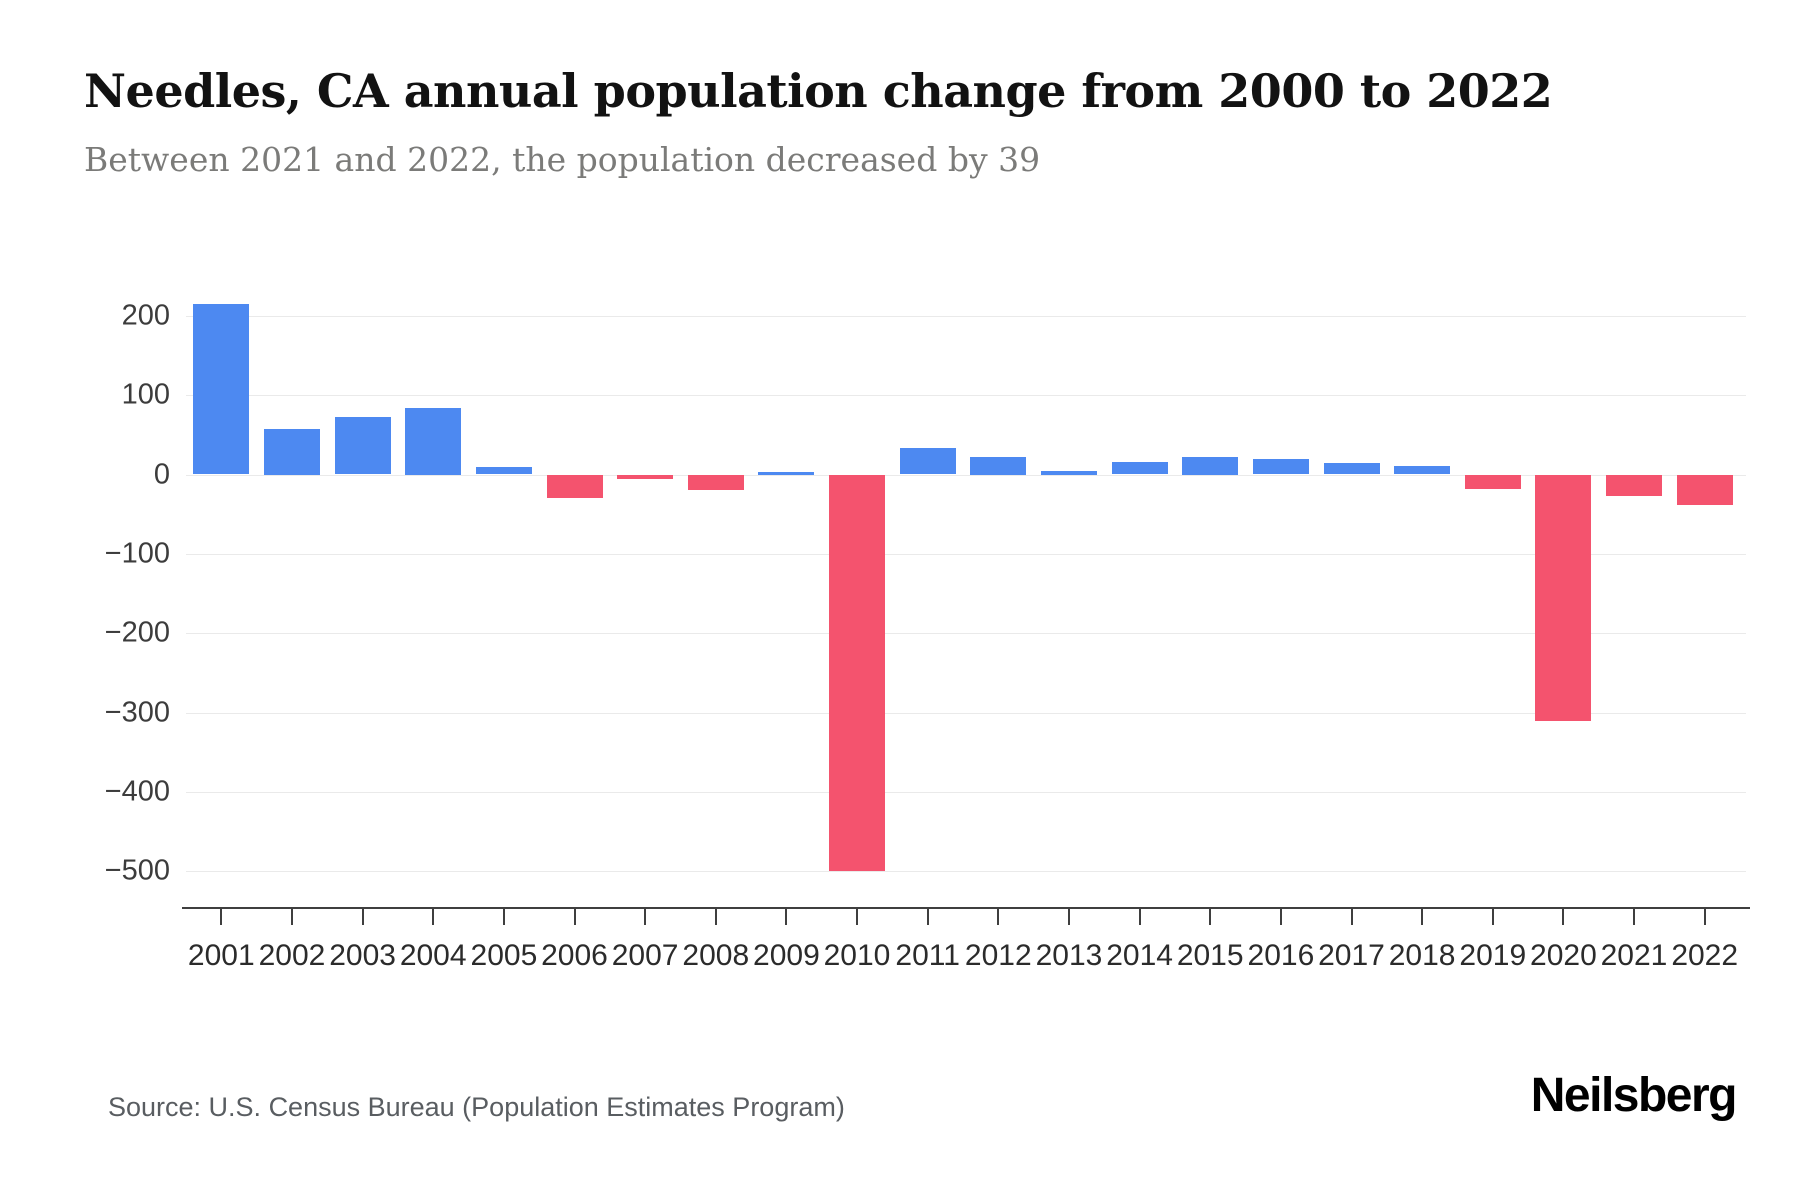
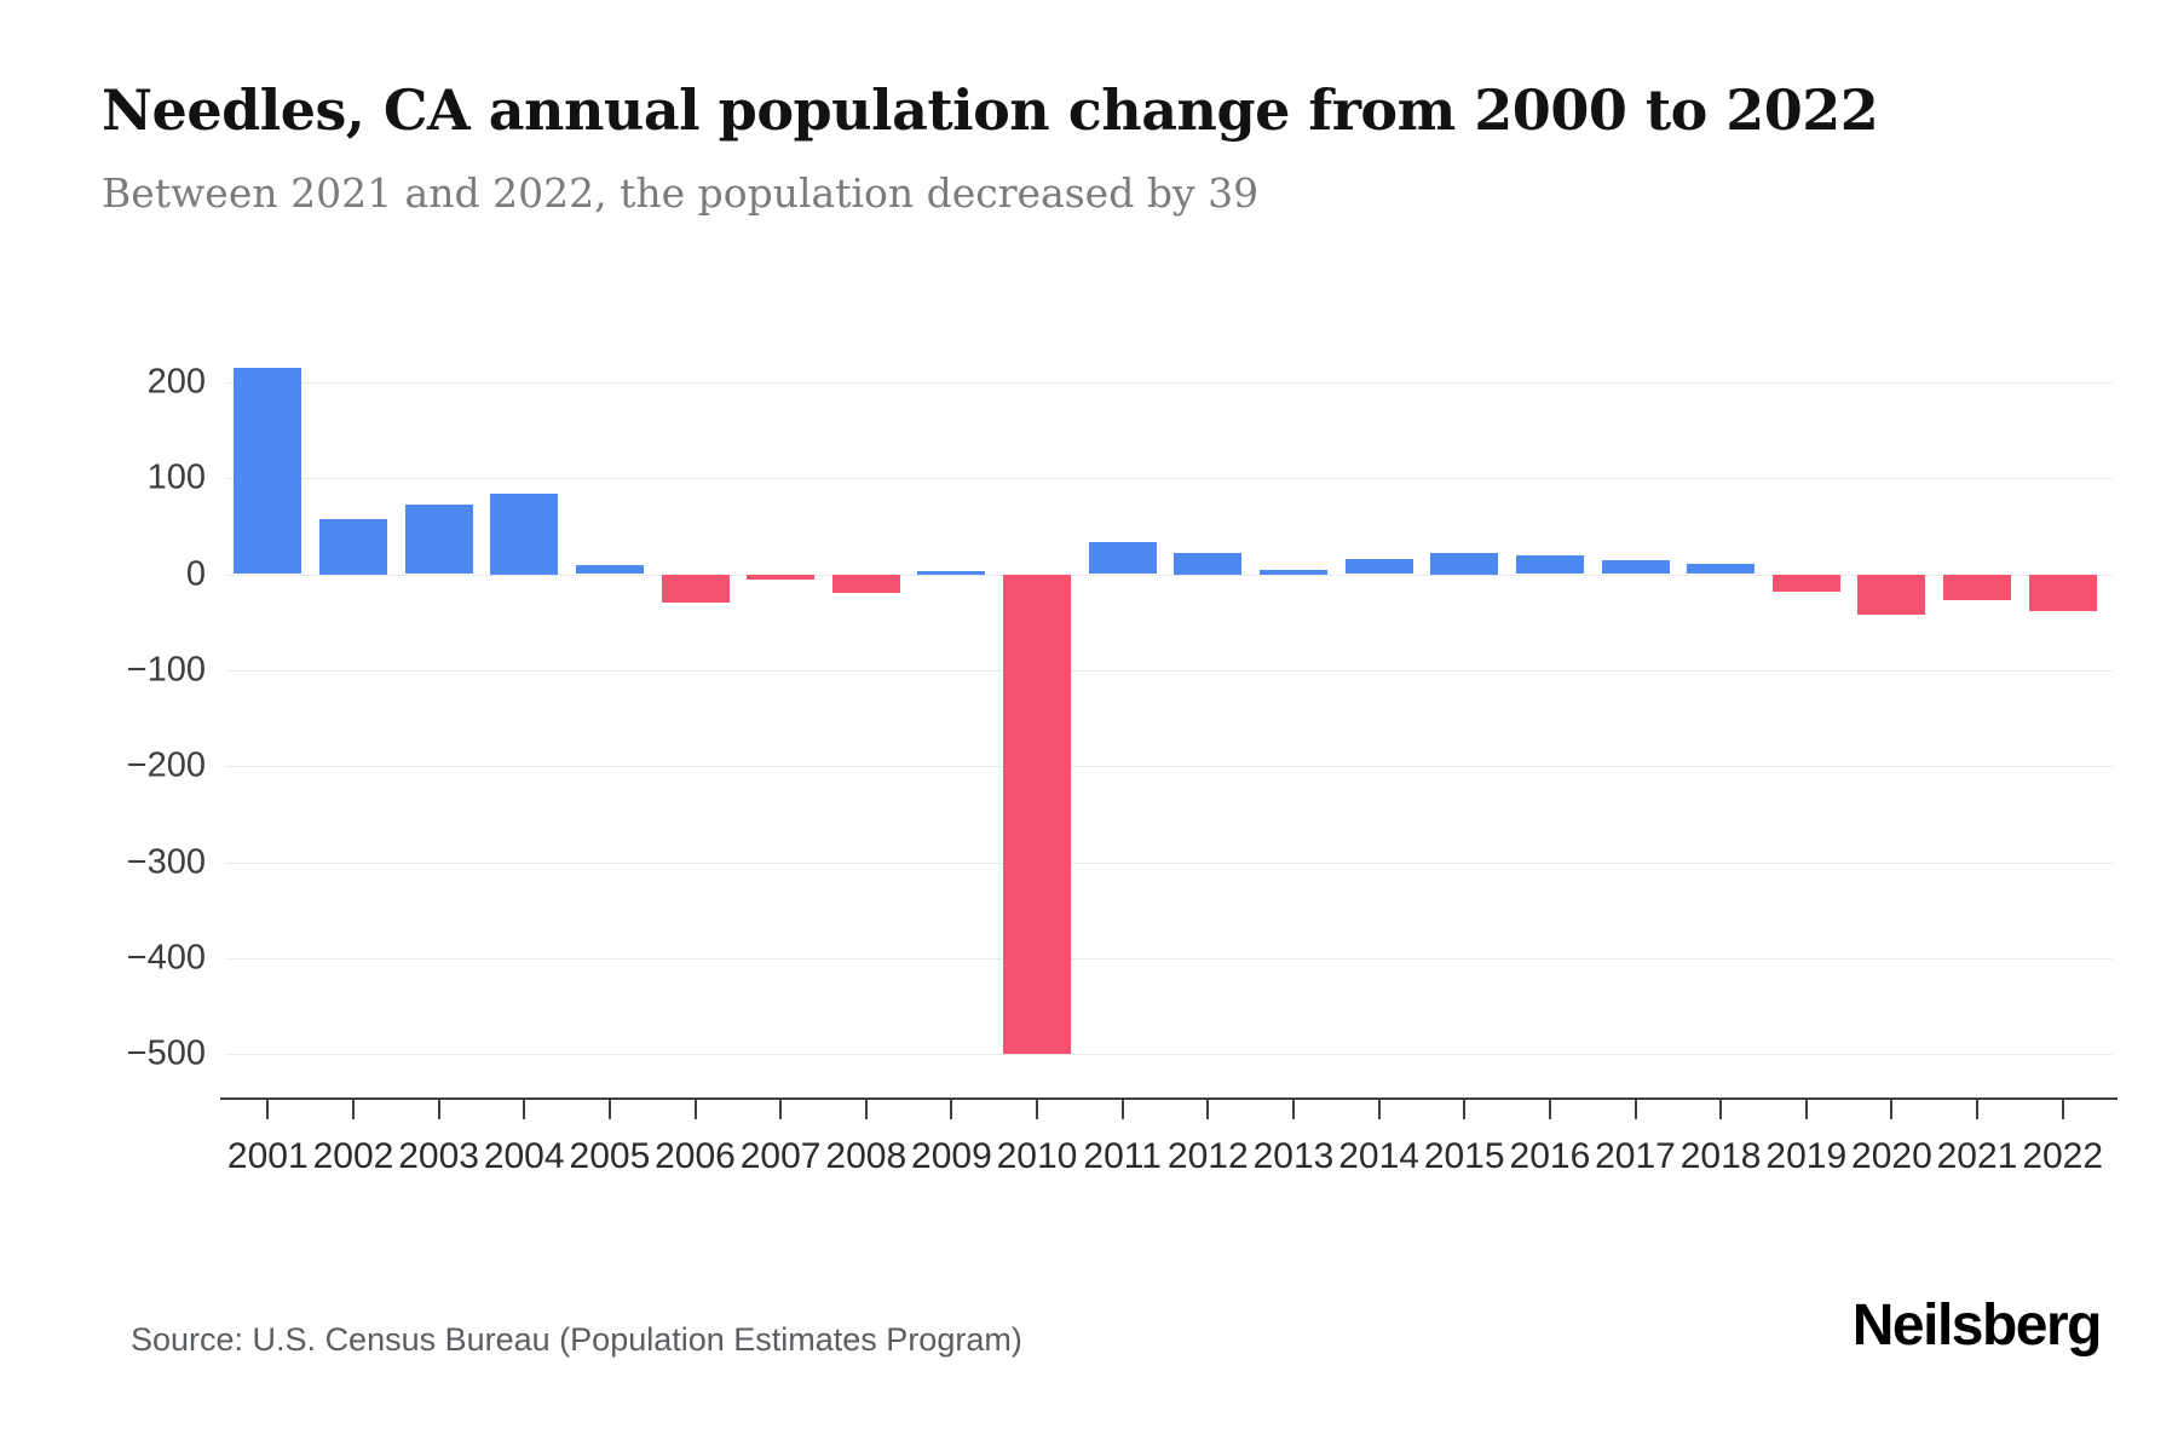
2020: -310 -> -40
